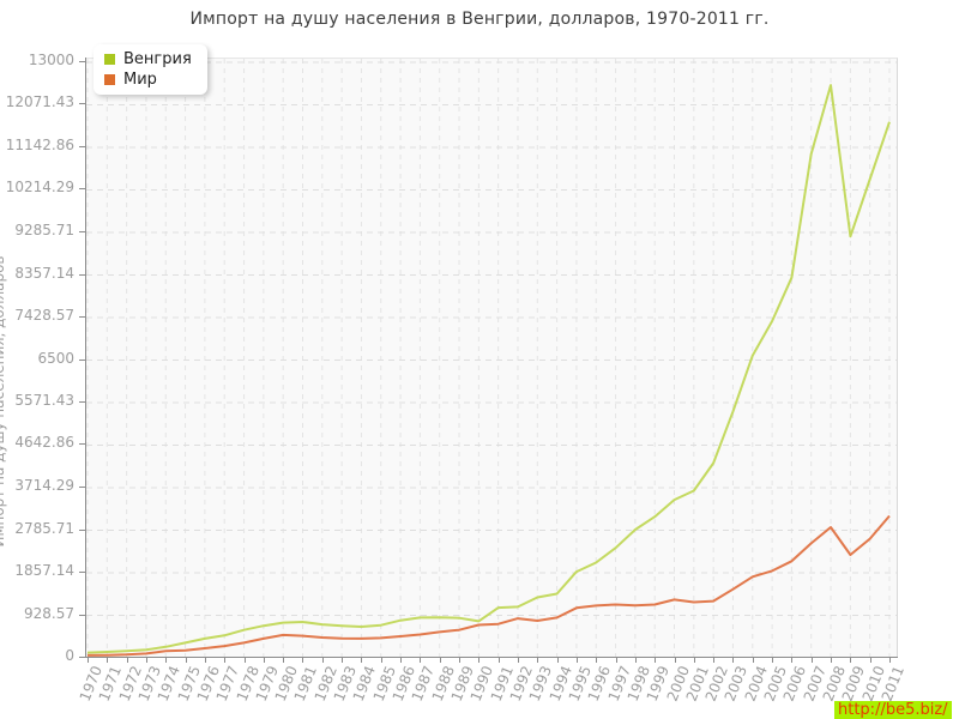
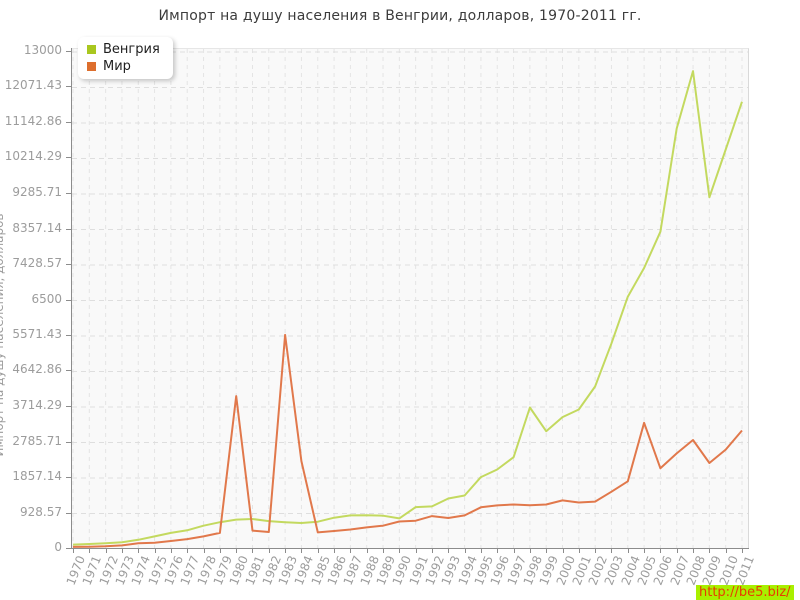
Мир/1980: 500 -> 4000
Мир/1983: 400 -> 5600
Мир/1984: 400 -> 2300
Венгрия/1998: 2800 -> 3700
Мир/2005: 1900 -> 3300
